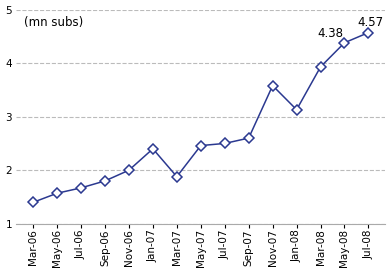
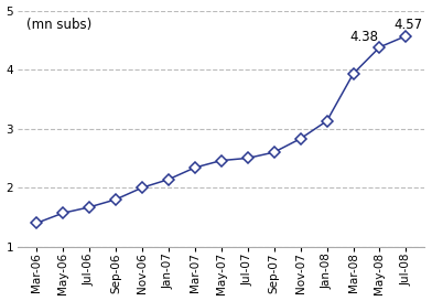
Jan-07: 2.40 -> 2.14
Mar-07: 1.88 -> 2.34
Nov-07: 3.58 -> 2.83
